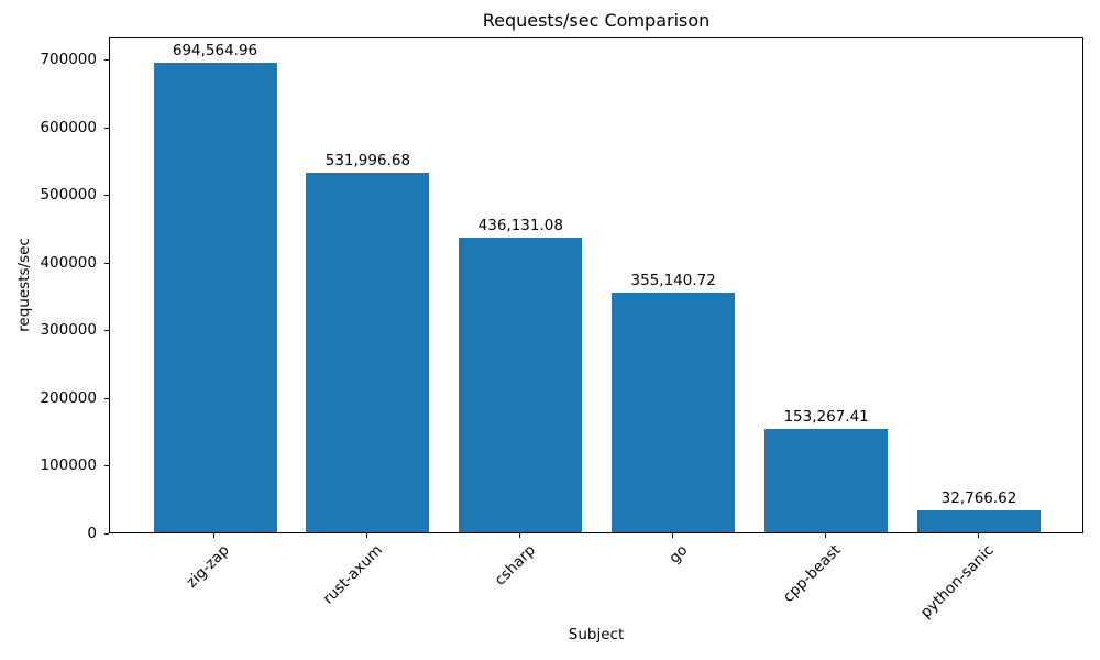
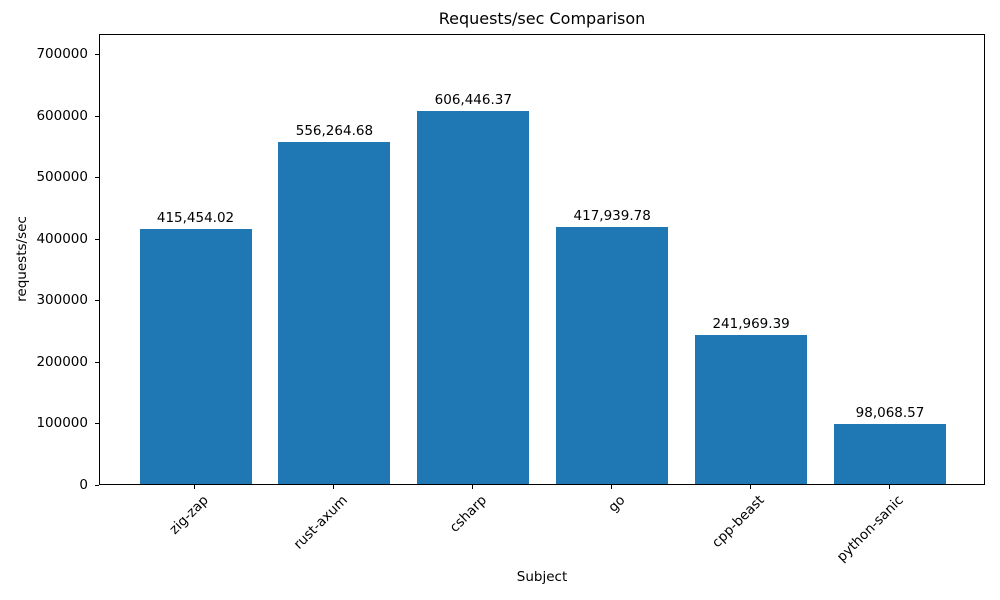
zig-zap: 694,564.96 -> 415,454.02
rust-axum: 531,996.68 -> 556,264.68
csharp: 436,131.08 -> 606,446.37
go: 355,140.72 -> 417,939.78
cpp-beast: 153,267.41 -> 241,969.39
python-sanic: 32,766.62 -> 98,068.57
